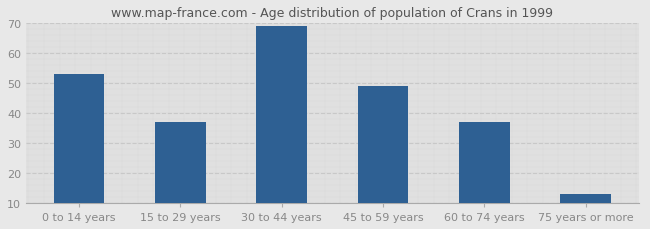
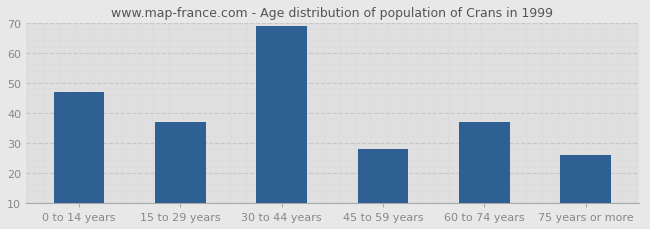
0 to 14 years: 53 -> 47
45 to 59 years: 49 -> 28
75 years or more: 13 -> 26
